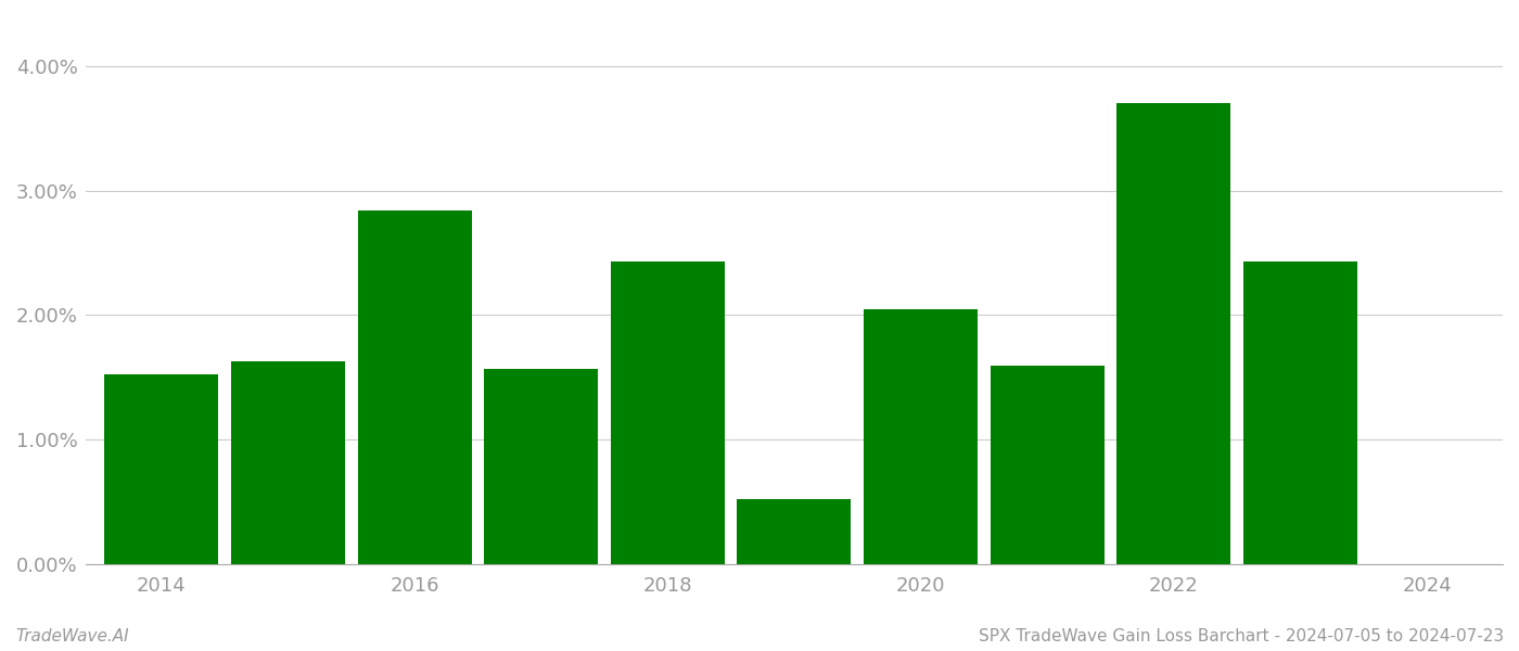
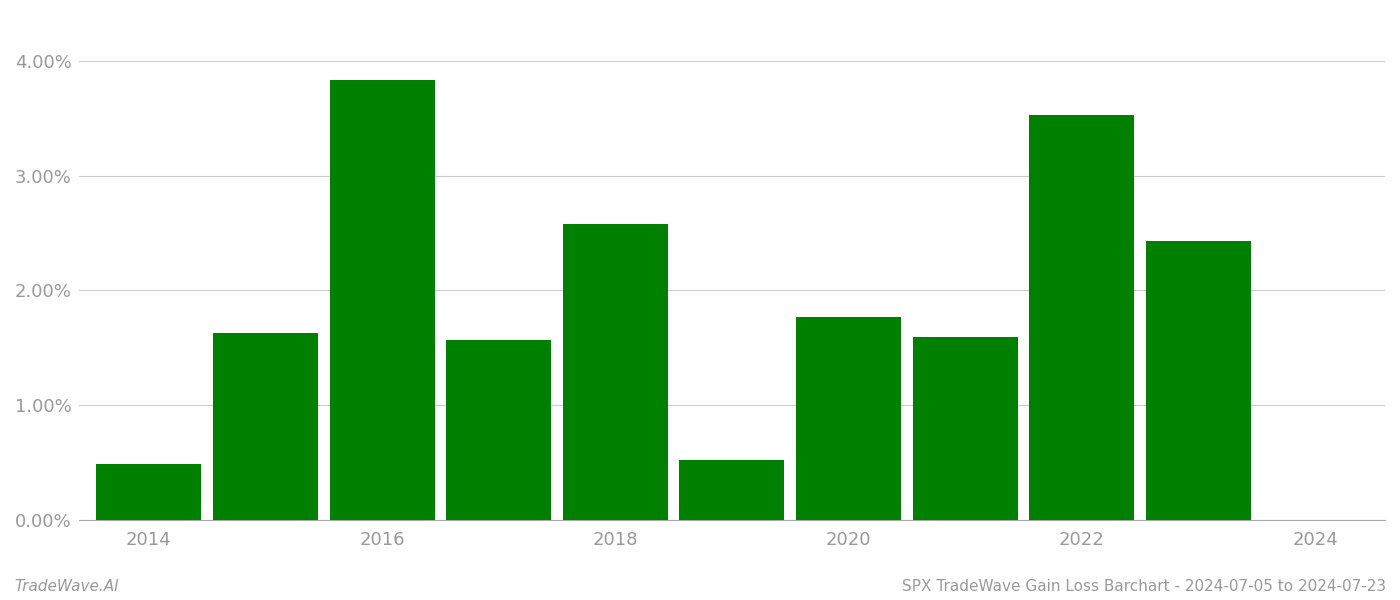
2014: 1.52% -> 0.49%
2016: 2.84% -> 3.83%
2018: 2.43% -> 2.58%
2020: 2.05% -> 1.77%
2022: 3.70% -> 3.53%
